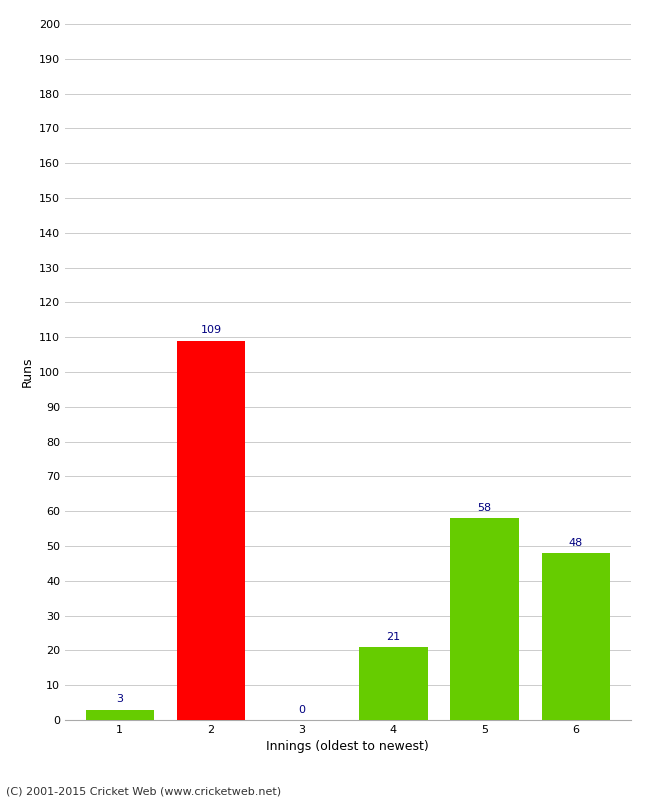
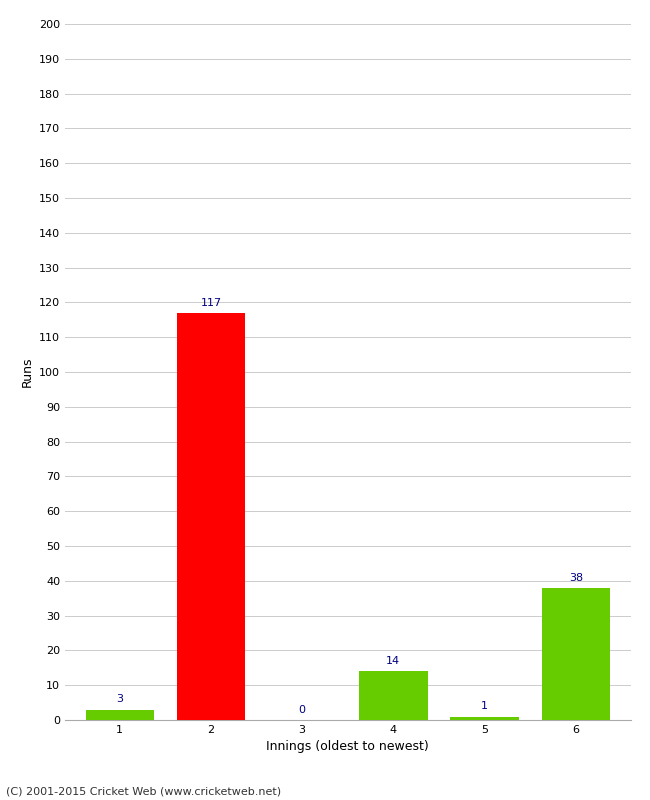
2: 109 -> 117
4: 21 -> 14
5: 58 -> 1
6: 48 -> 38
